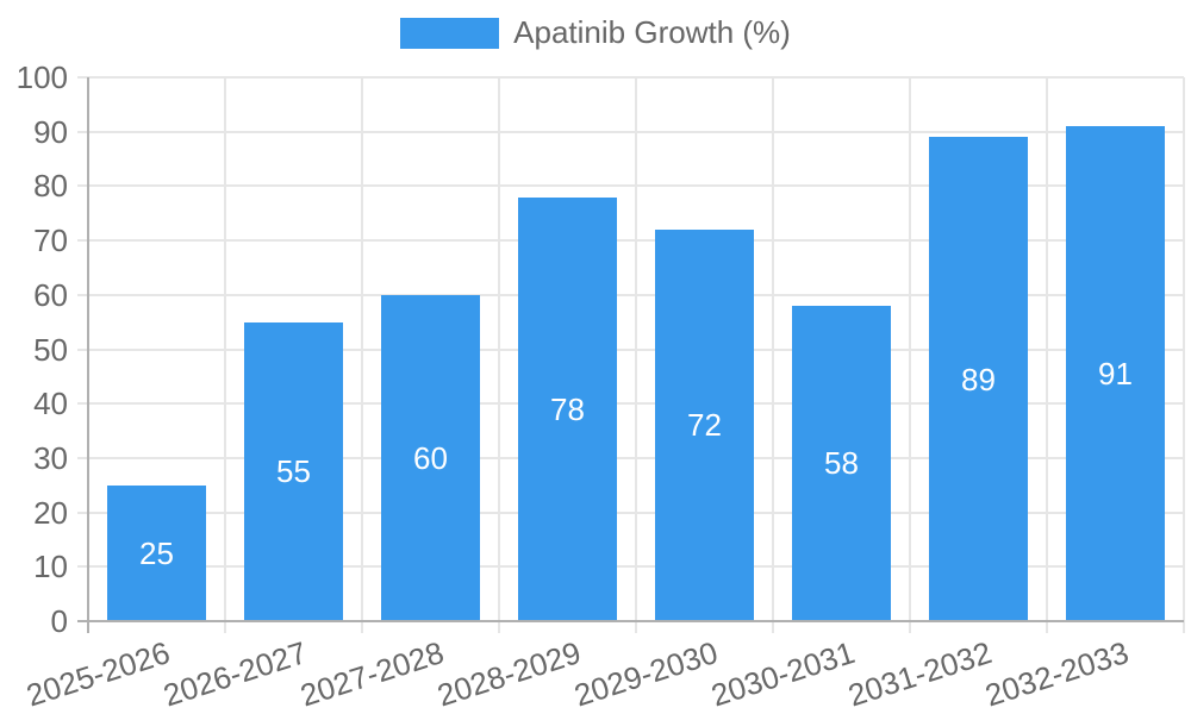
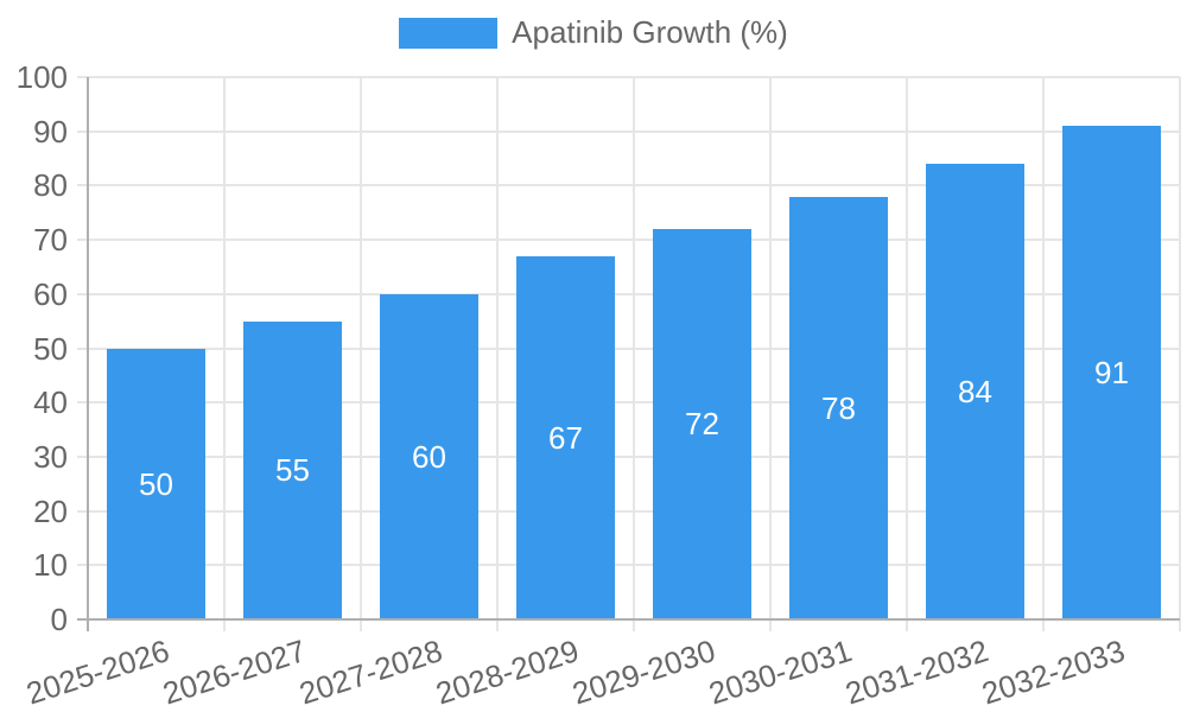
2025-2026: 25 -> 50
2028-2029: 78 -> 67
2030-2031: 58 -> 78
2031-2032: 89 -> 84
